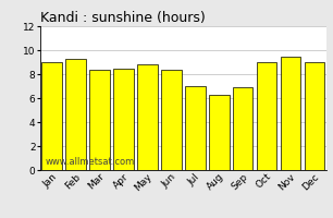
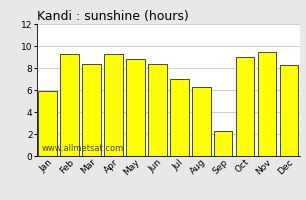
Jan: 9.0 -> 5.9
Apr: 8.5 -> 9.3
Sep: 6.9 -> 2.3
Dec: 9.0 -> 8.3
